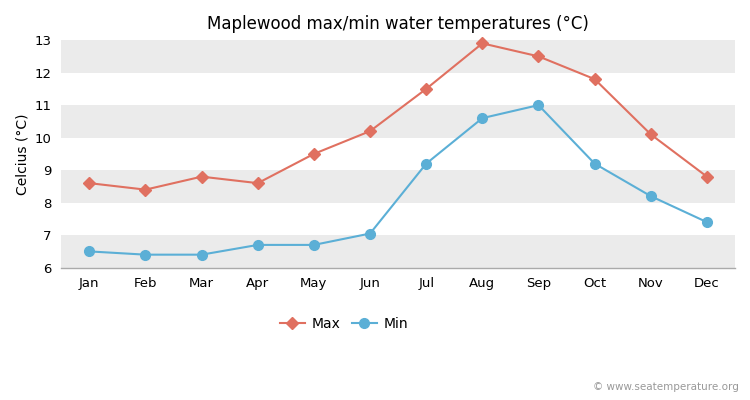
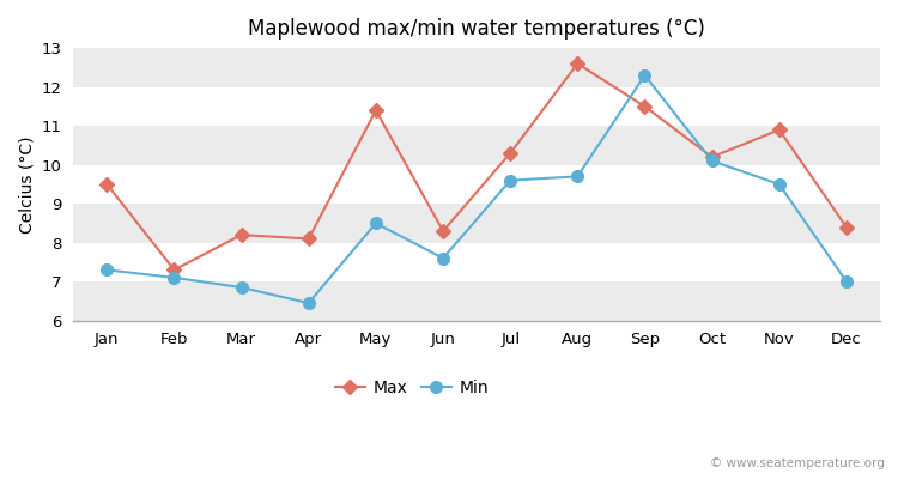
Max/Jan: 8.6 -> 9.5
Min/Jan: 6.50 -> 7.30
Max/Feb: 8.4 -> 7.3
Min/Feb: 6.40 -> 7.10
Max/Mar: 8.8 -> 8.2
Min/Mar: 6.40 -> 6.85
Max/Apr: 8.6 -> 8.1
Min/Apr: 6.70 -> 6.45
Max/May: 9.5 -> 11.4
Min/May: 6.70 -> 8.50
Max/Jun: 10.2 -> 8.3
Min/Jun: 7.05 -> 7.60
Max/Jul: 11.5 -> 10.3
Min/Jul: 9.20 -> 9.60
Max/Aug: 12.9 -> 12.6
Min/Aug: 10.60 -> 9.70
Max/Sep: 12.5 -> 11.5
Min/Sep: 11.00 -> 12.30
Max/Oct: 11.8 -> 10.2
Min/Oct: 9.20 -> 10.10
Max/Nov: 10.1 -> 10.9
Min/Nov: 8.20 -> 9.50
Max/Dec: 8.8 -> 8.4
Min/Dec: 7.40 -> 7.00
